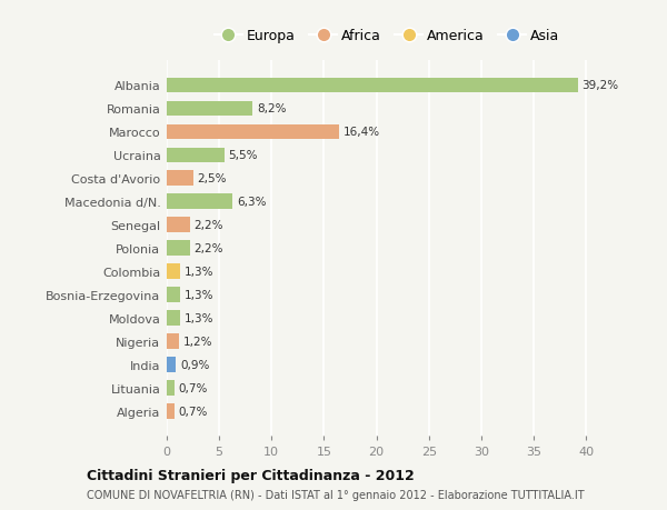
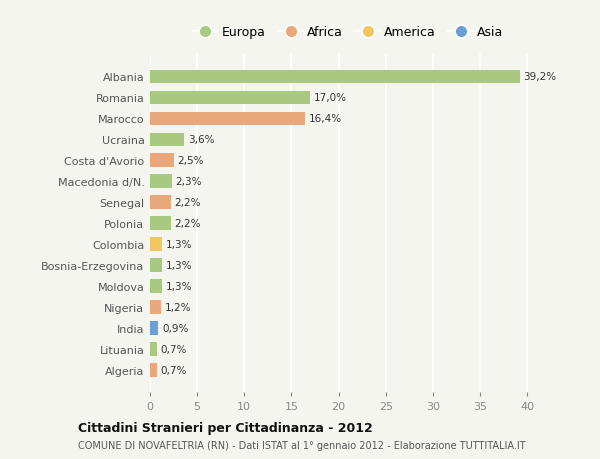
Romania: 8,2% -> 17,0%
Ucraina: 5,5% -> 3,6%
Macedonia d/N.: 6,3% -> 2,3%
